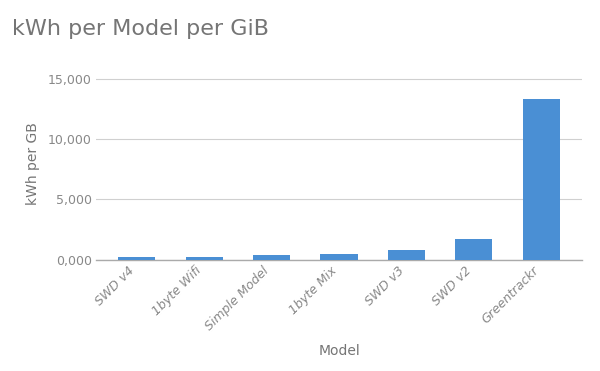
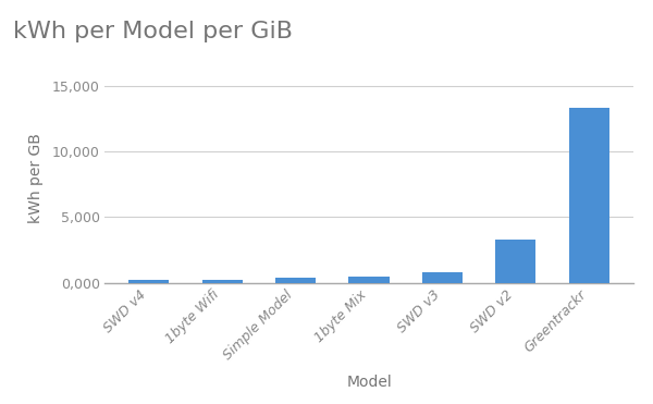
SWD v2: 1,800 -> 3,300
